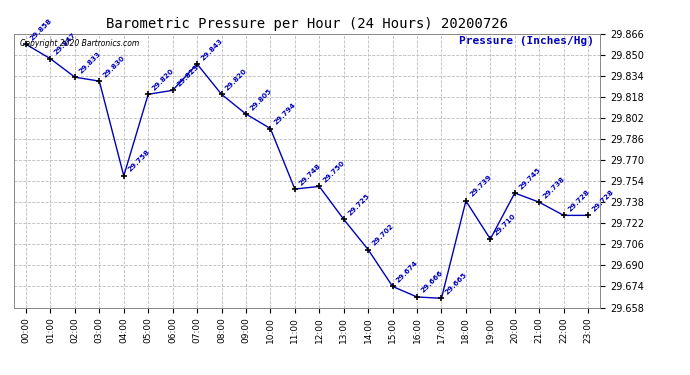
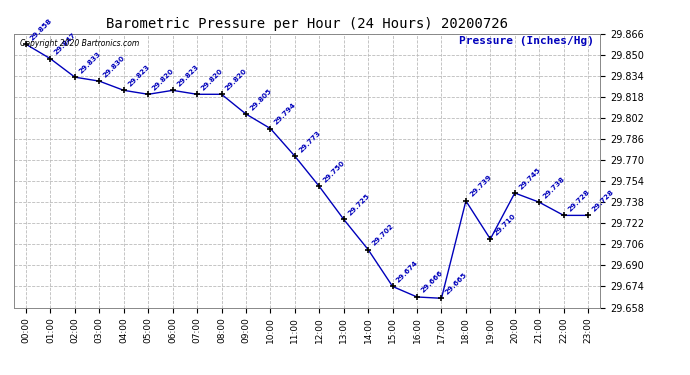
04:00: 29.758 -> 29.823
07:00: 29.843 -> 29.820
11:00: 29.748 -> 29.773
